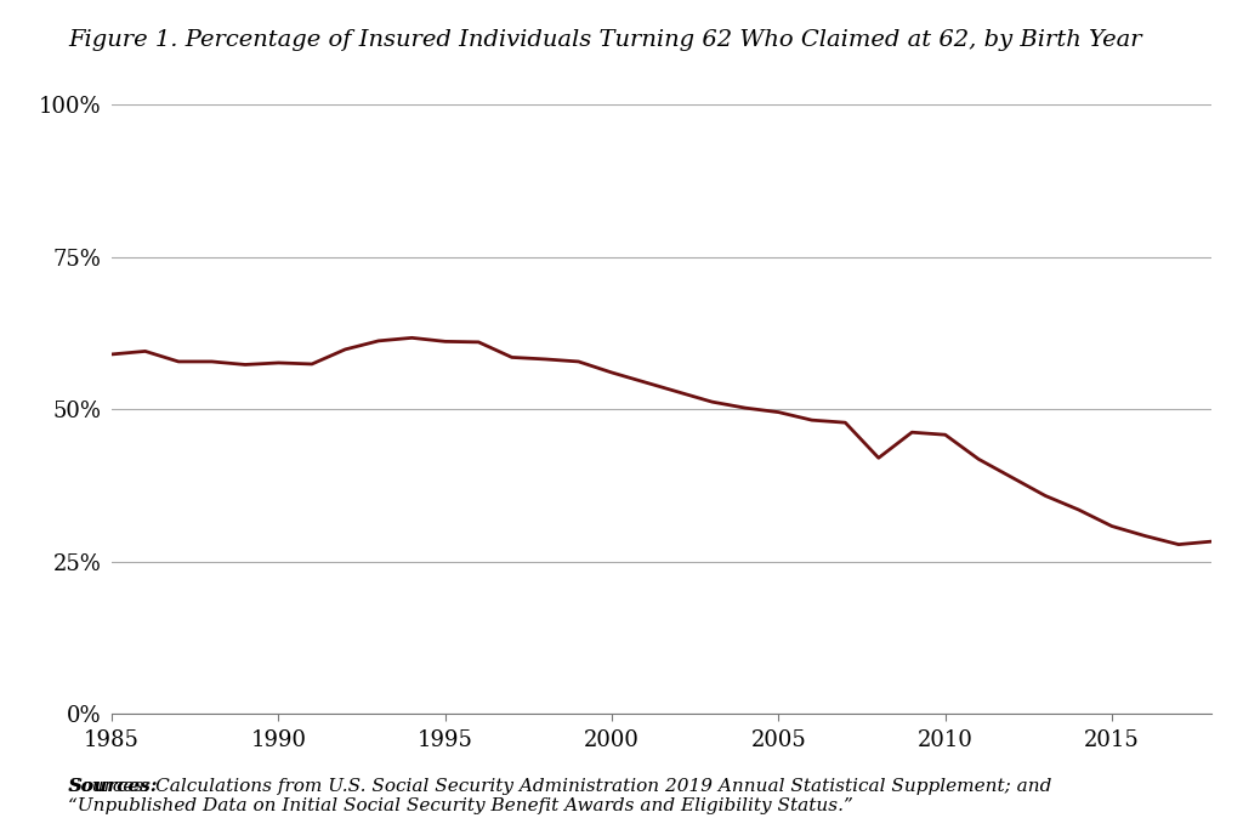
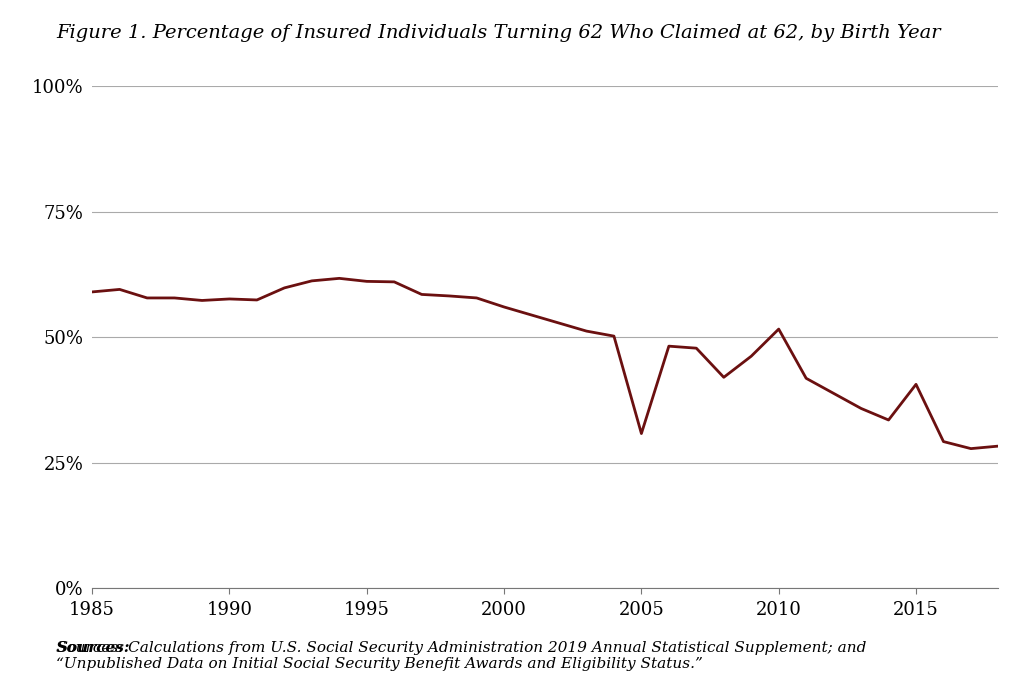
2005: 49.5% -> 30.8%
2010: 45.8% -> 51.6%
2015: 30.8% -> 40.6%
